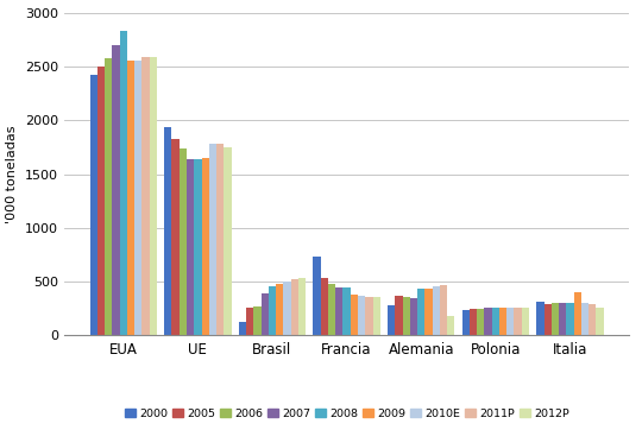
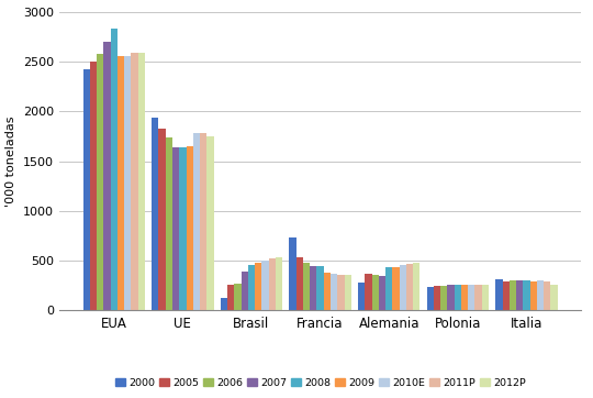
2012P/Alemania: 180 -> 480
2009/Italia: 400 -> 300
